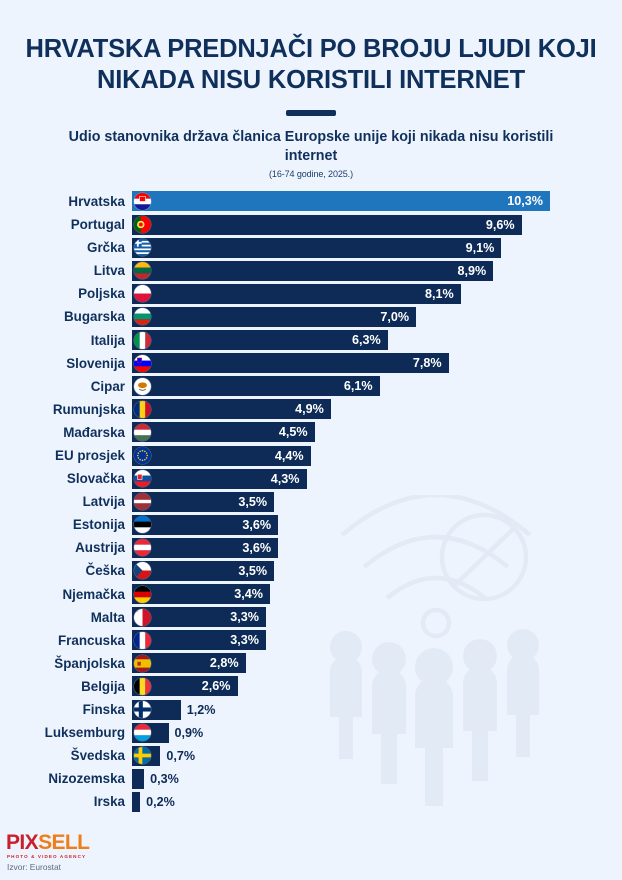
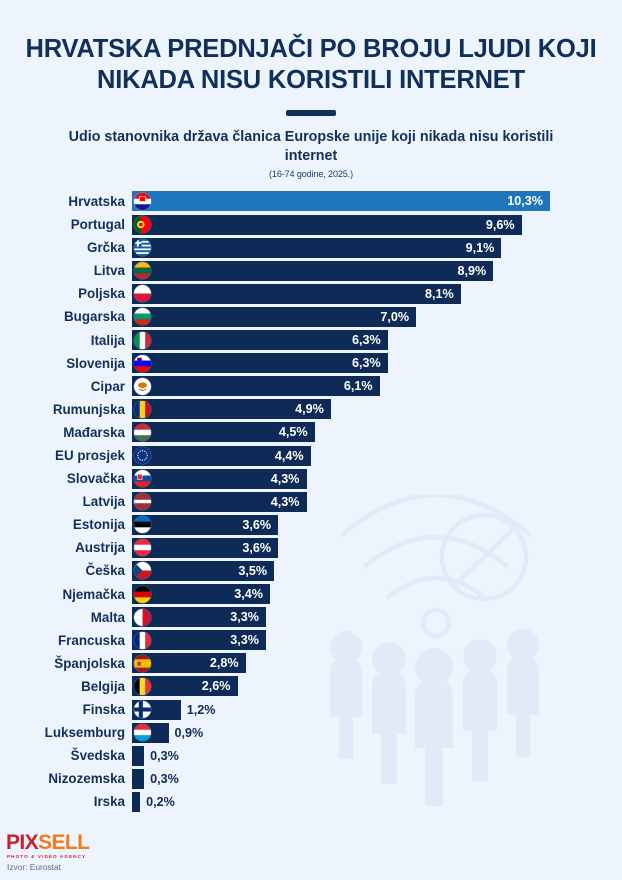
Slovenija: 7,8% -> 6,3%
Latvija: 3,5% -> 4,3%
Švedska: 0,7% -> 0,3%
